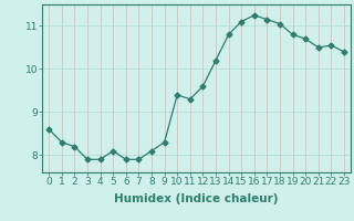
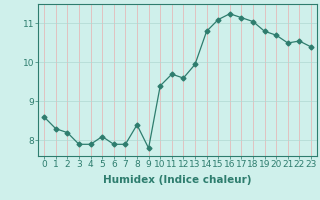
8: 8.10 -> 8.40
9: 8.30 -> 7.80
11: 9.30 -> 9.70
13: 10.20 -> 9.95
